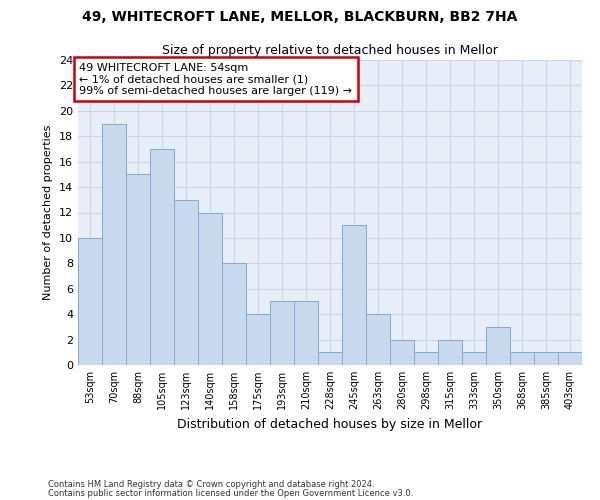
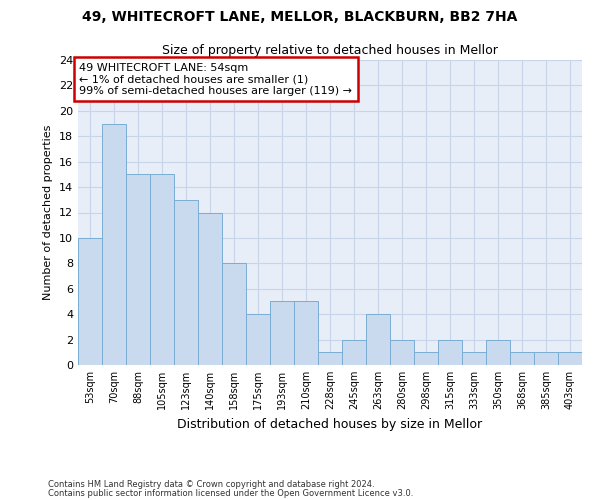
105sqm: 17 -> 15
245sqm: 11 -> 2
350sqm: 3 -> 2
